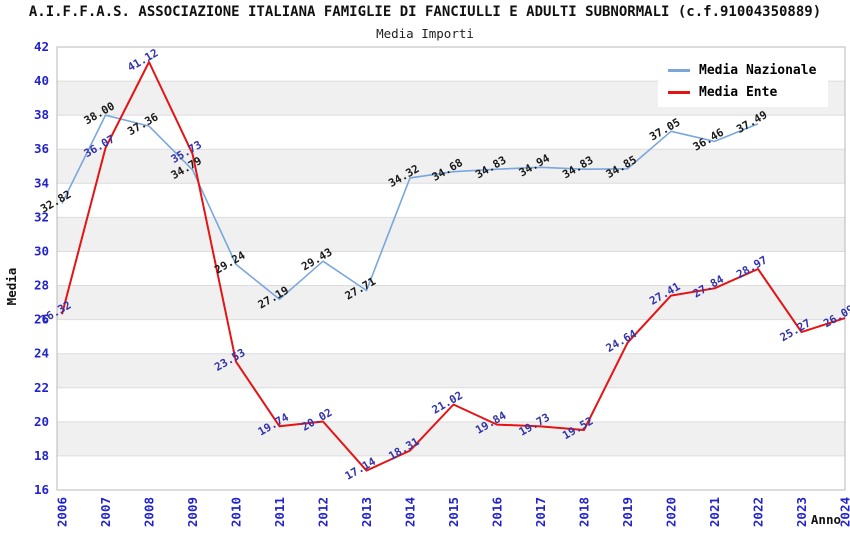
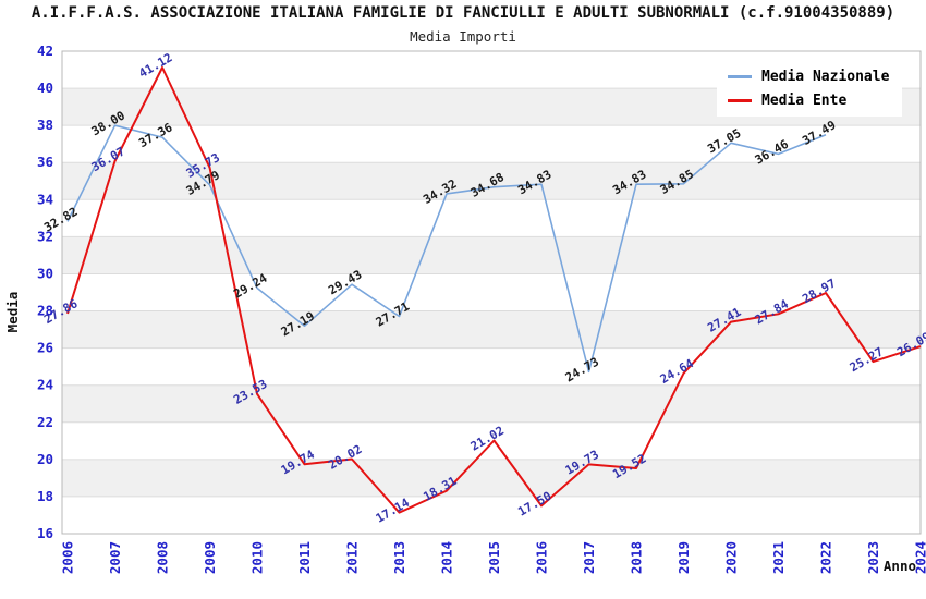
Media Ente/2006: 26.32 -> 27.86
Media Ente/2016: 19.84 -> 17.50
Media Nazionale/2017: 34.94 -> 24.73
